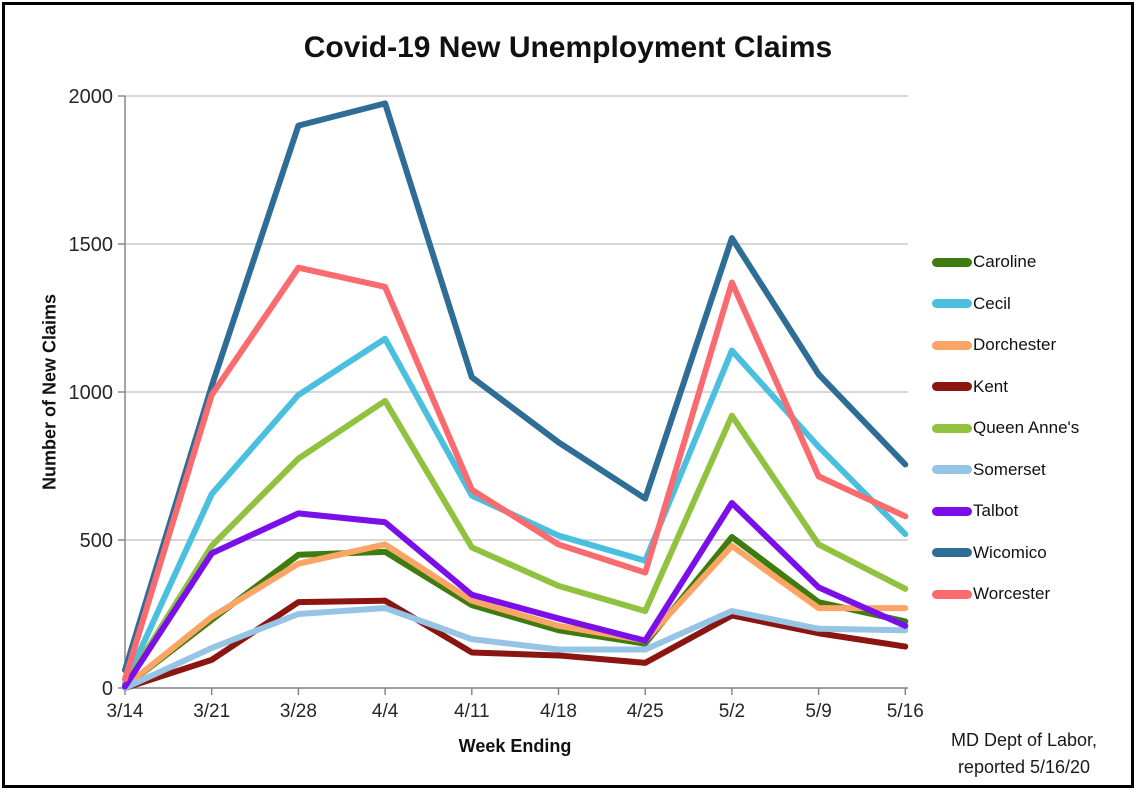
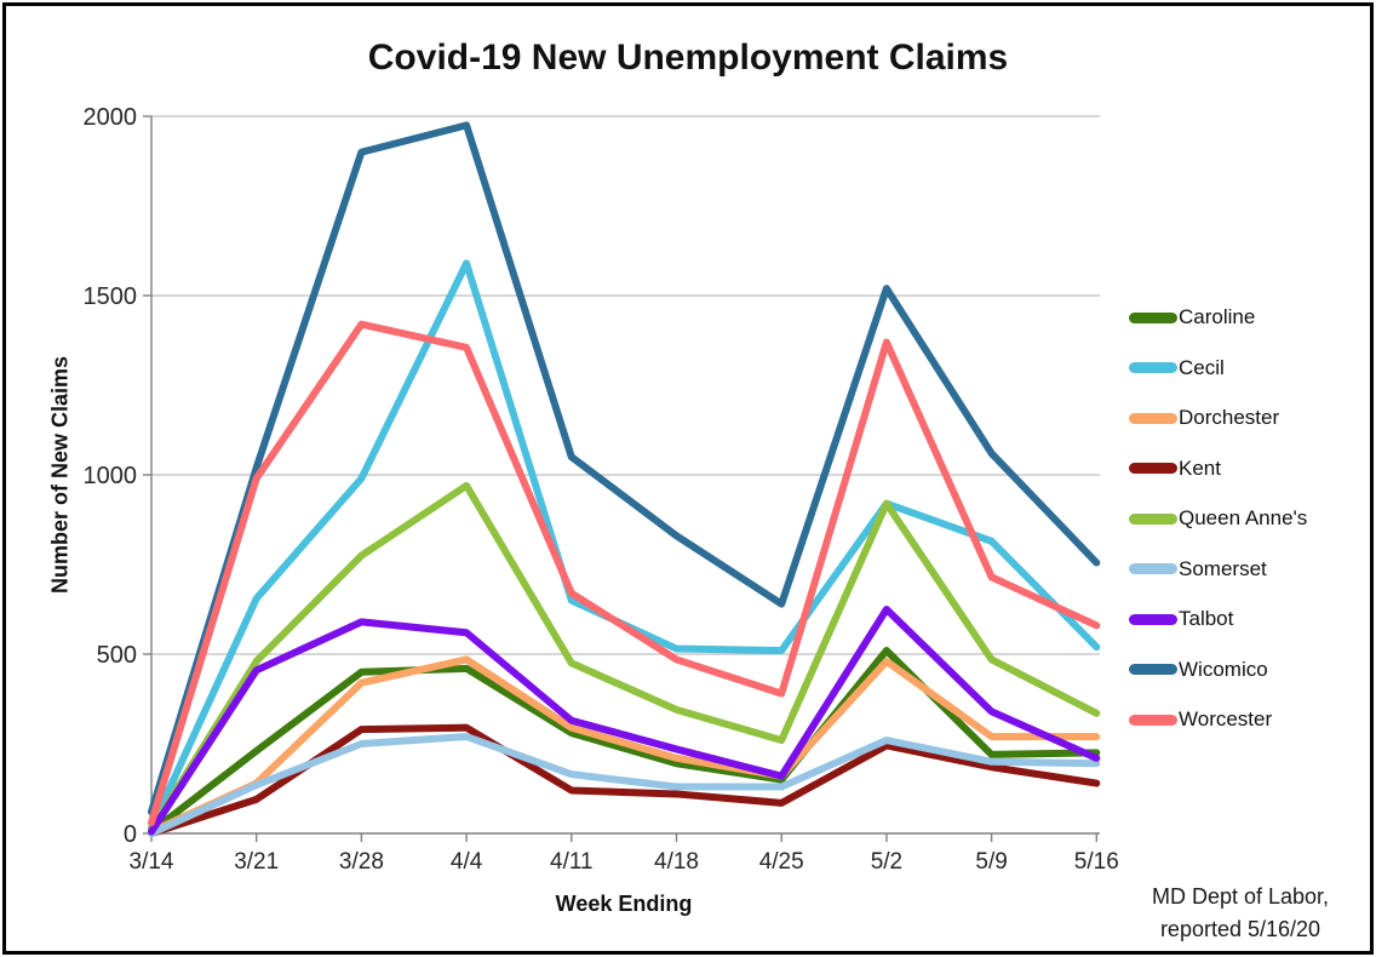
Dorchester/3/21: 240 -> 140
Cecil/4/4: 1180 -> 1590
Cecil/4/25: 430 -> 510
Cecil/5/2: 1140 -> 920
Caroline/5/9: 290 -> 220
